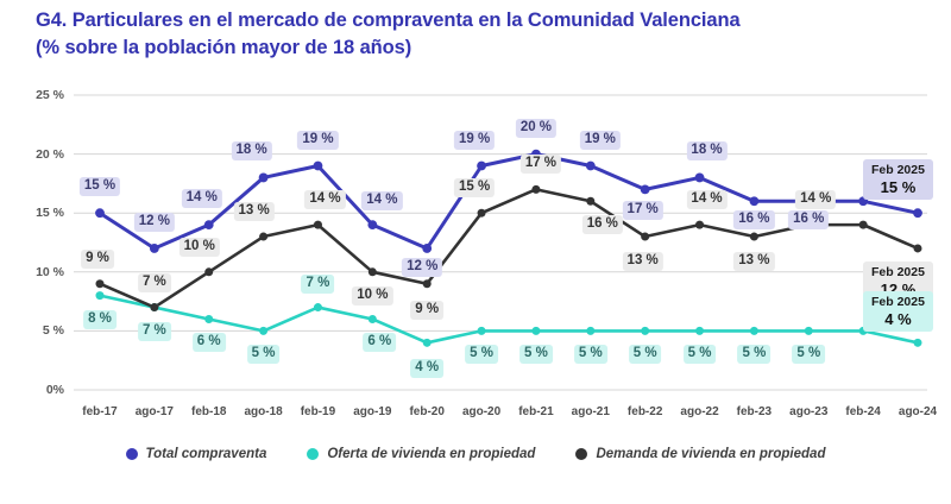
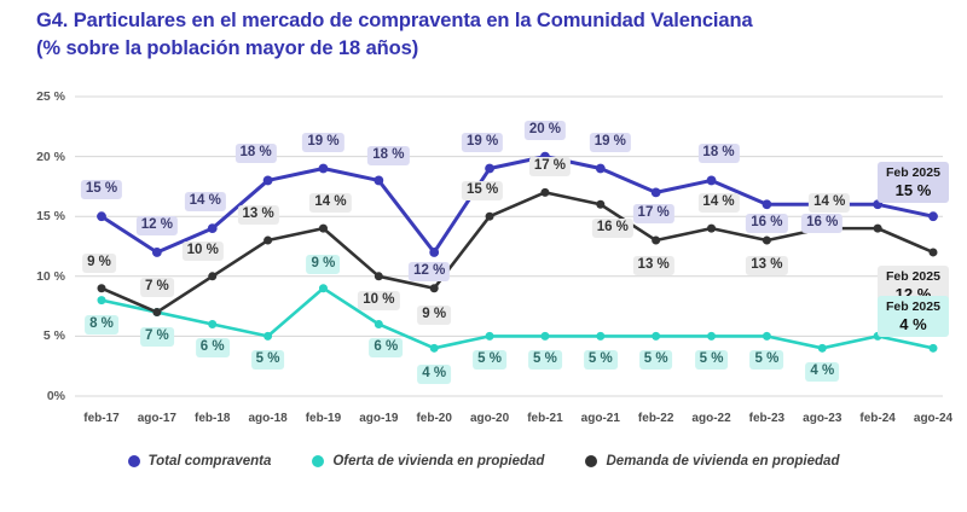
Oferta de vivienda en propiedad/feb-19: 7 -> 9
Total compraventa/ago-19: 14 -> 18
Oferta de vivienda en propiedad/ago-23: 5 -> 4
